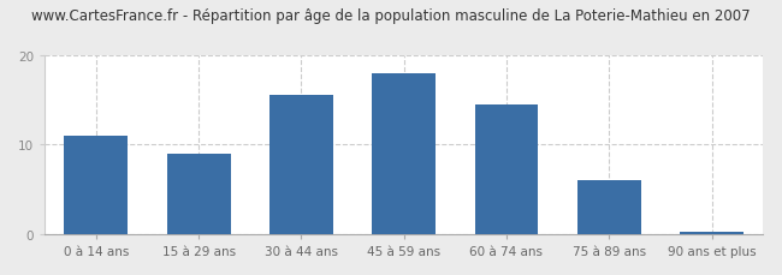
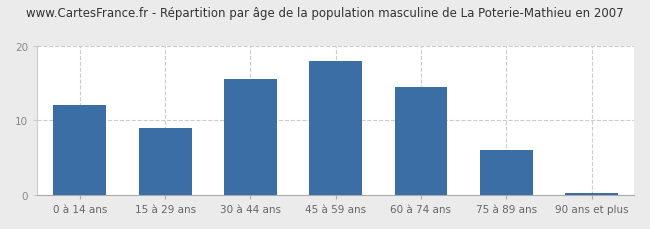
0 à 14 ans: 11.0 -> 12.0
